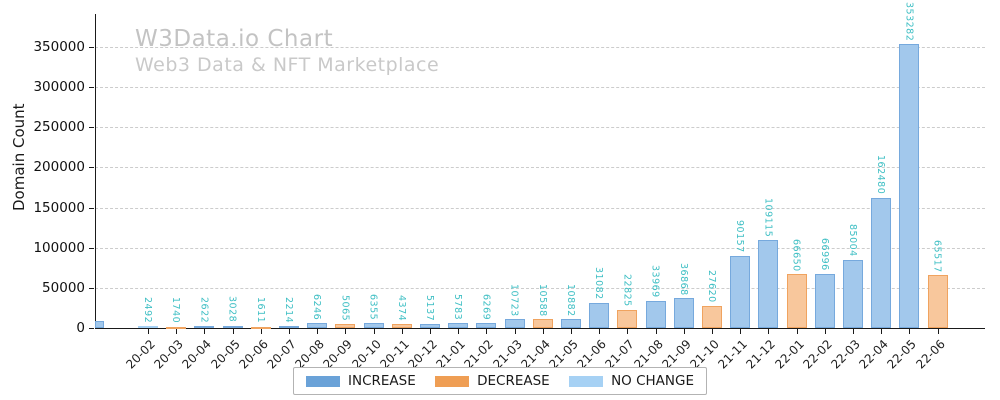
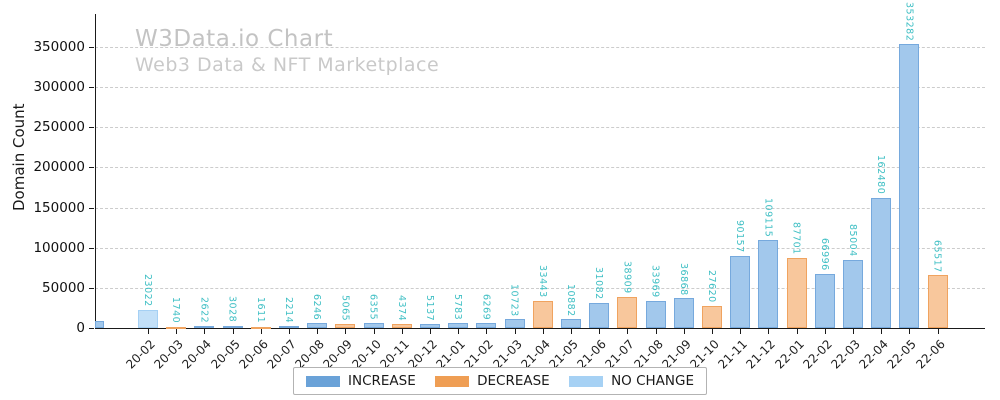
20-02: 2492 -> 23022
21-04: 10588 -> 33443
21-07: 22825 -> 38909
22-01: 66650 -> 87701
